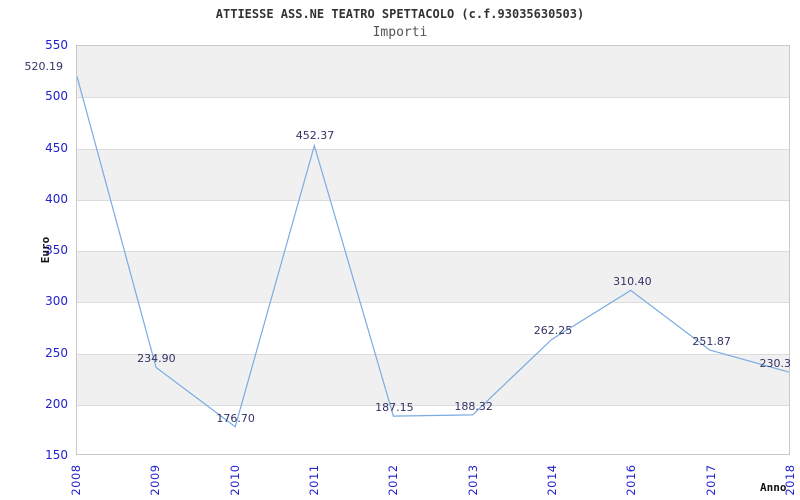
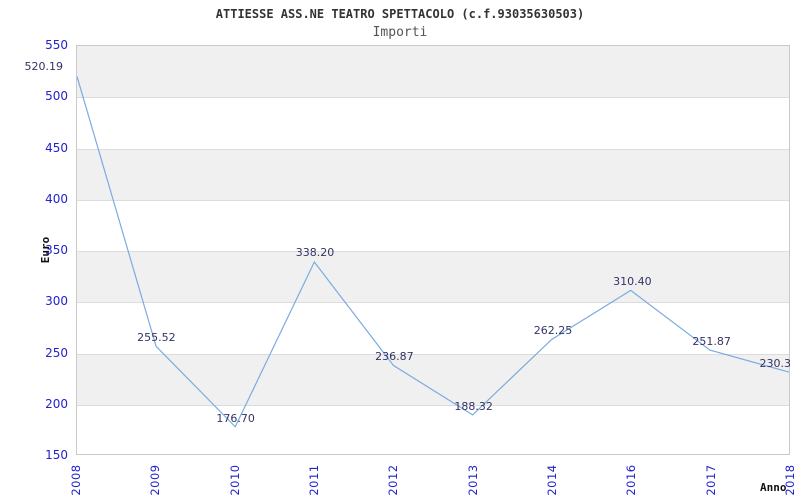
2009: 234.90 -> 255.52
2011: 452.37 -> 338.20
2012: 187.15 -> 236.87
